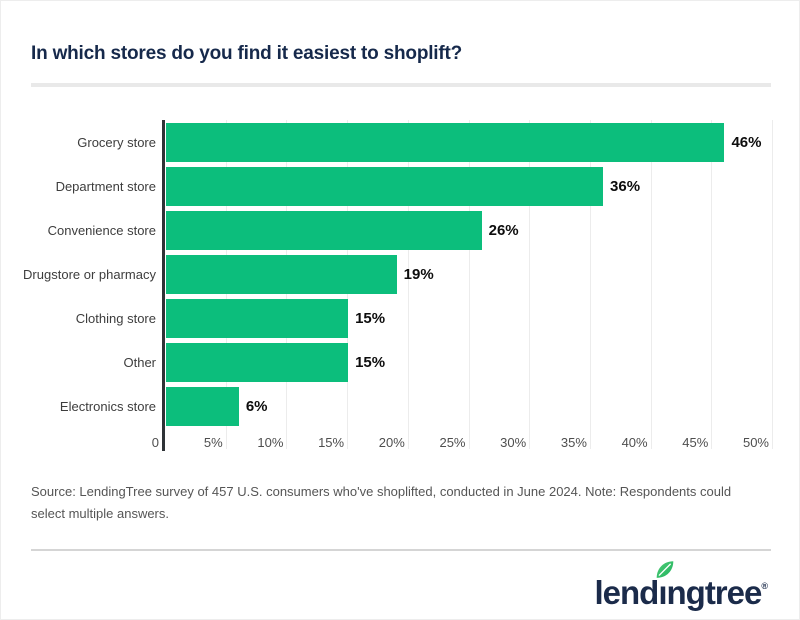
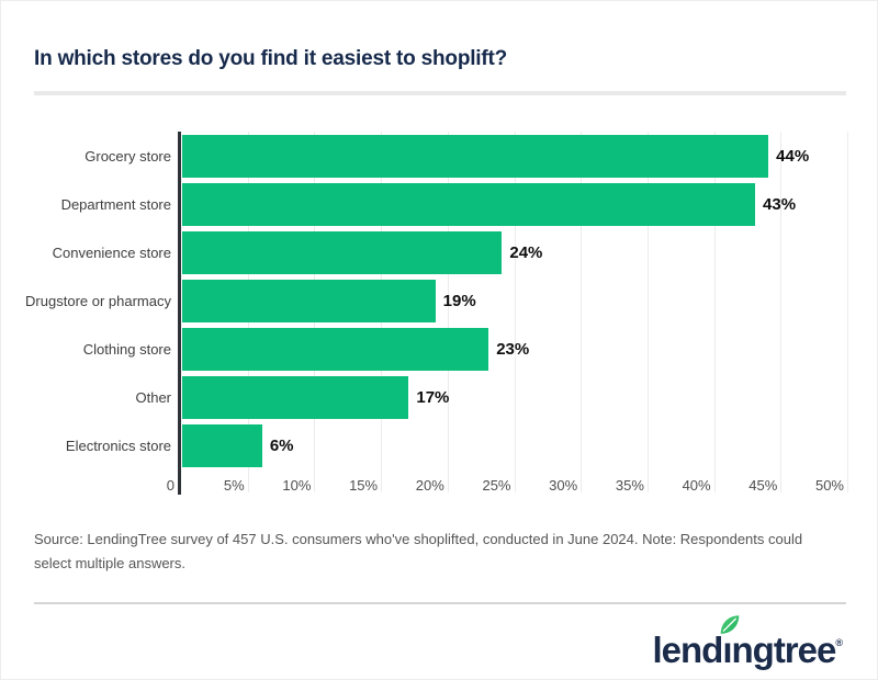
Grocery store: 46% -> 44%
Department store: 36% -> 43%
Convenience store: 26% -> 24%
Clothing store: 15% -> 23%
Other: 15% -> 17%
